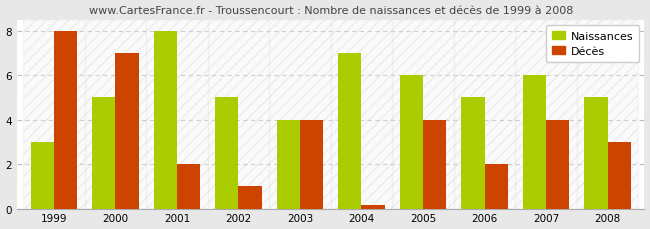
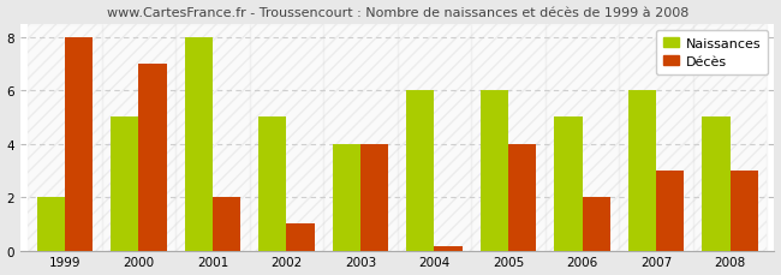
Naissances/1999: 3 -> 2
Naissances/2004: 7 -> 6
Décès/2007: 4.00 -> 3.00
